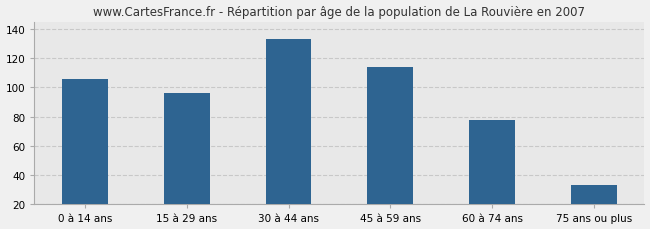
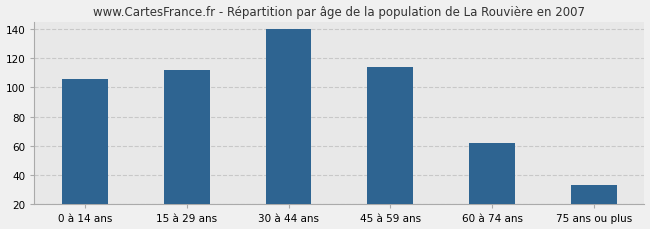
15 à 29 ans: 96 -> 112
30 à 44 ans: 133 -> 140
60 à 74 ans: 78 -> 62
